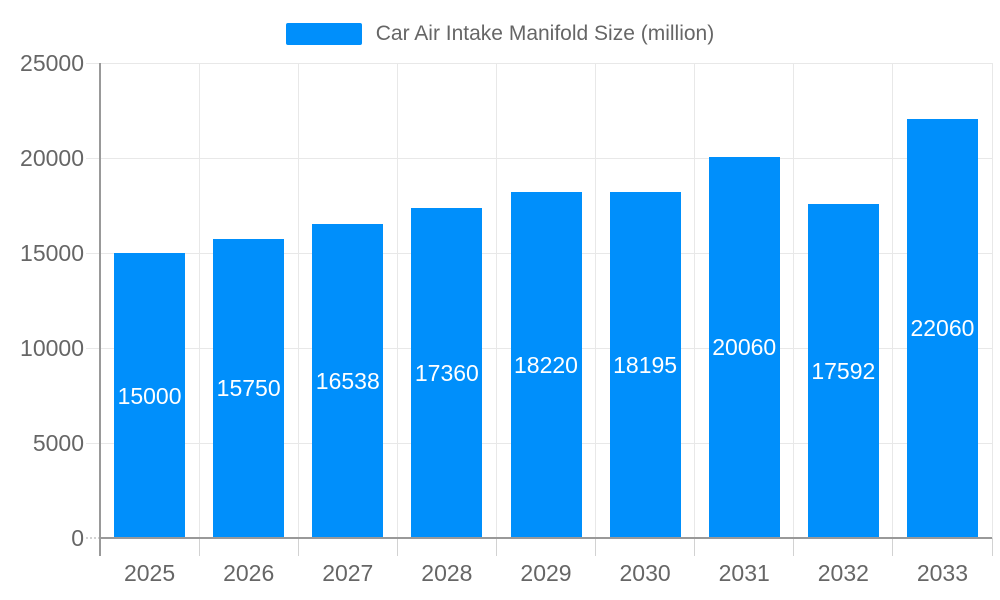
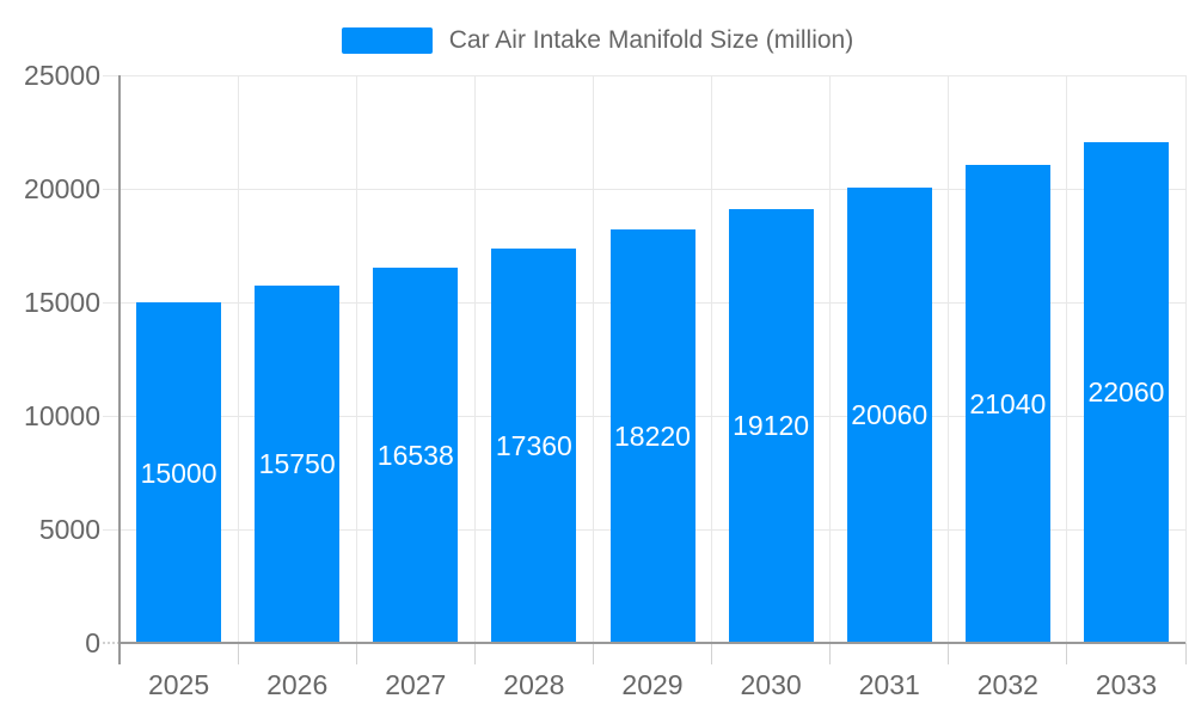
2030: 18195 -> 19120
2032: 17592 -> 21040
